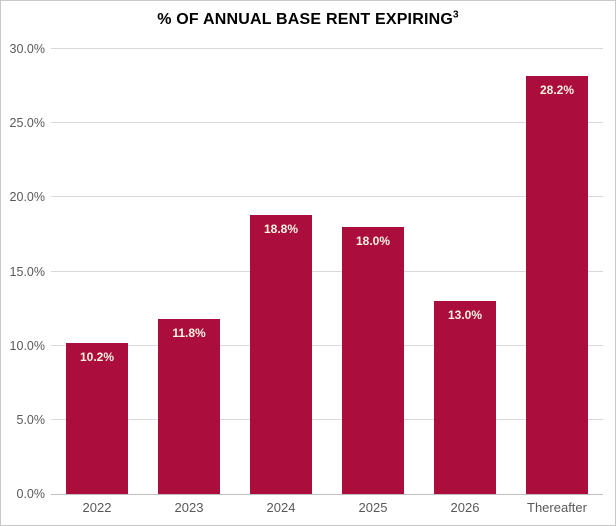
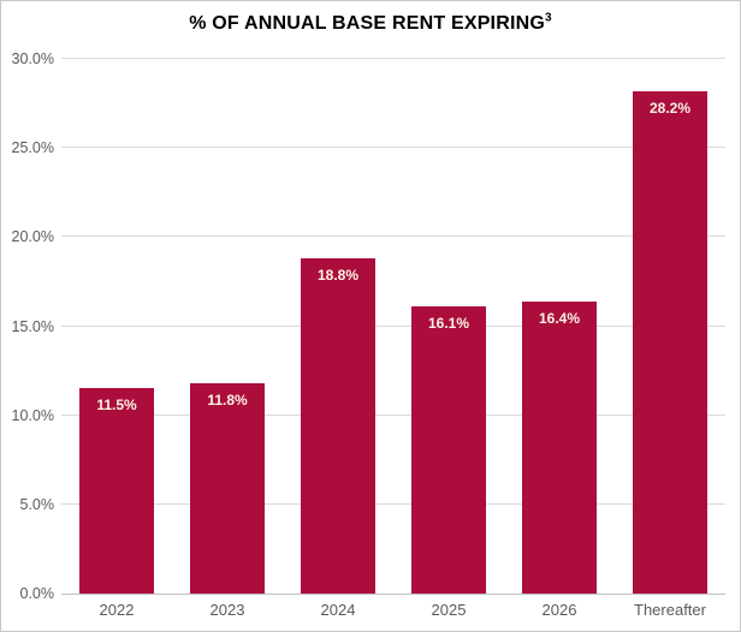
2022: 10.2% -> 11.5%
2025: 18.0% -> 16.1%
2026: 13.0% -> 16.4%
